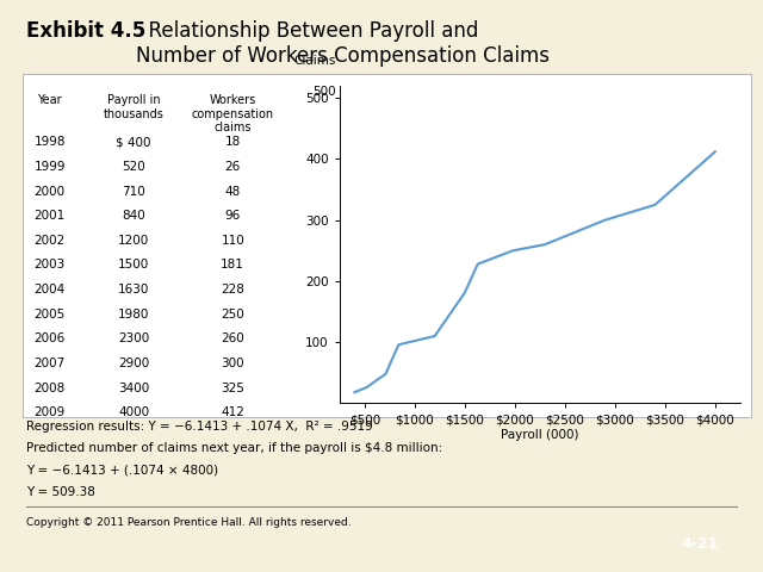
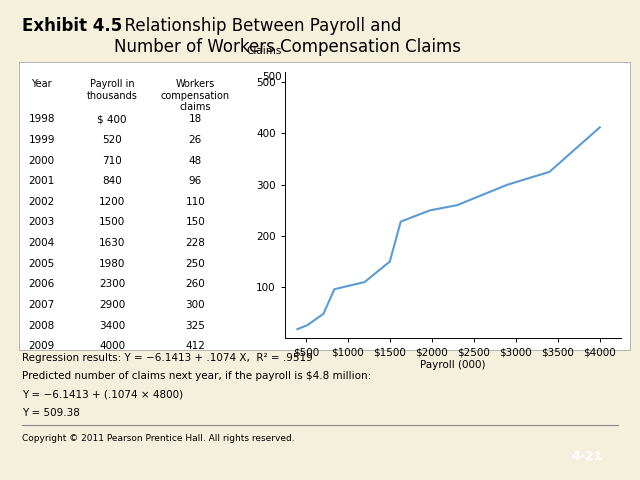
$1500: 181 -> 150
